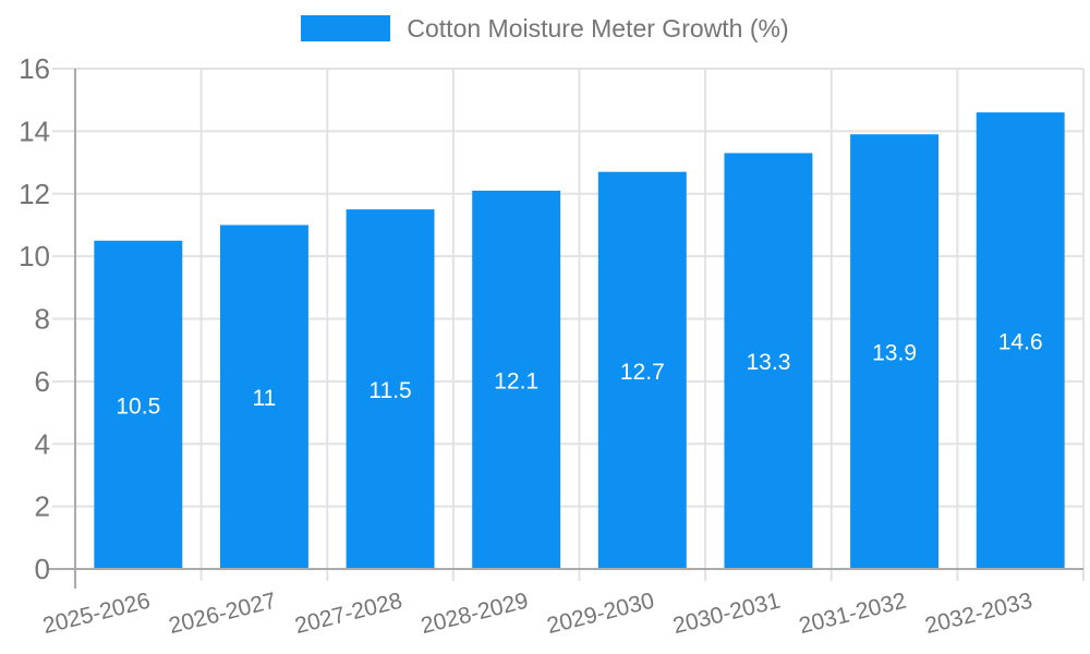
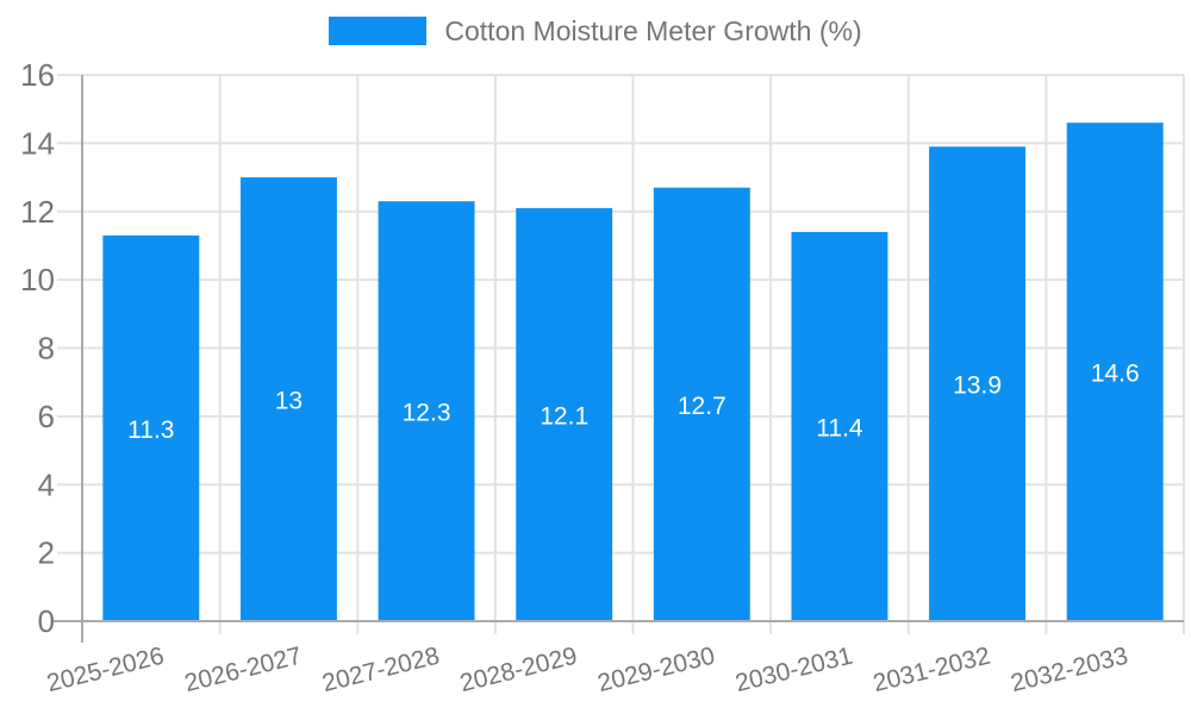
2025-2026: 10.5 -> 11.3
2026-2027: 11 -> 13
2027-2028: 11.5 -> 12.3
2030-2031: 13.3 -> 11.4
